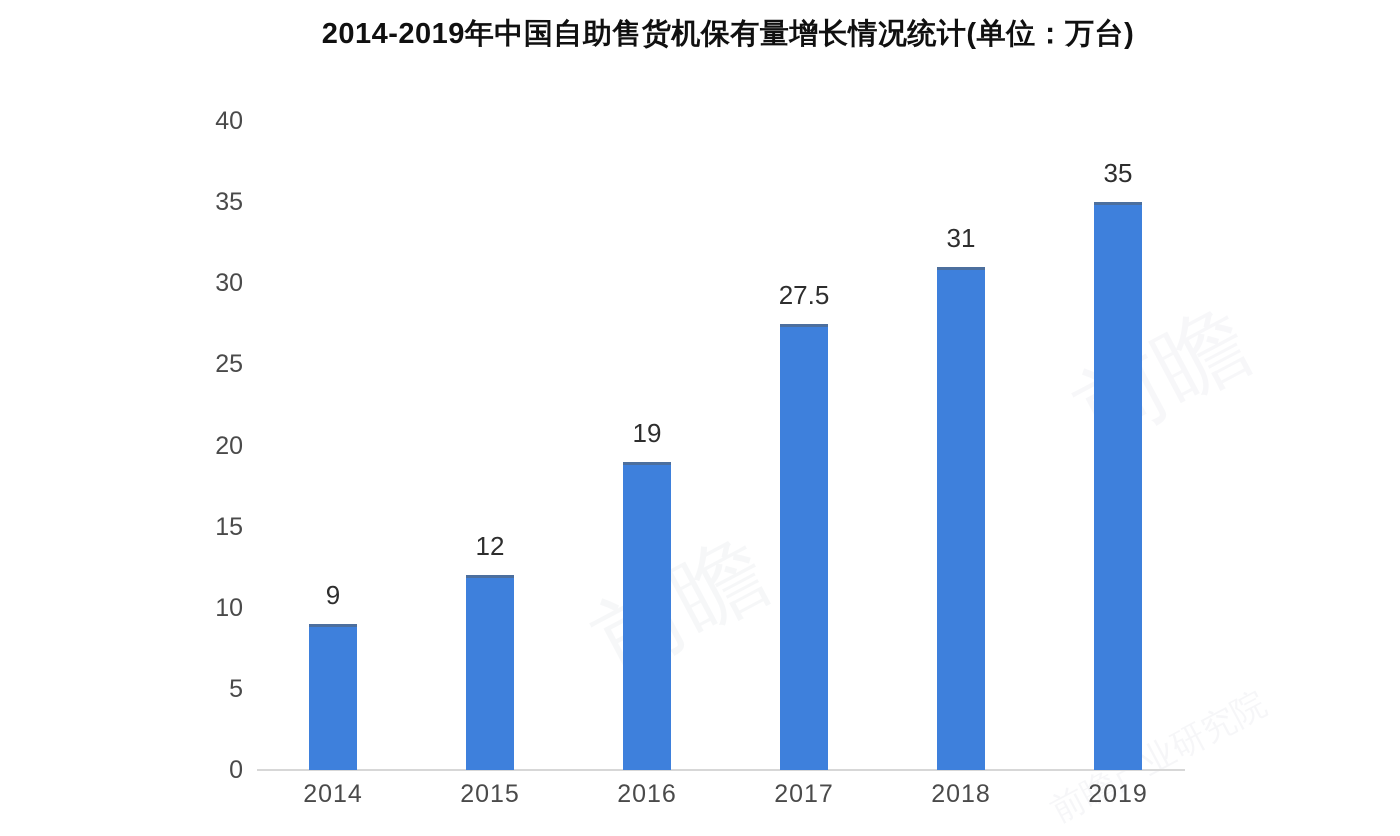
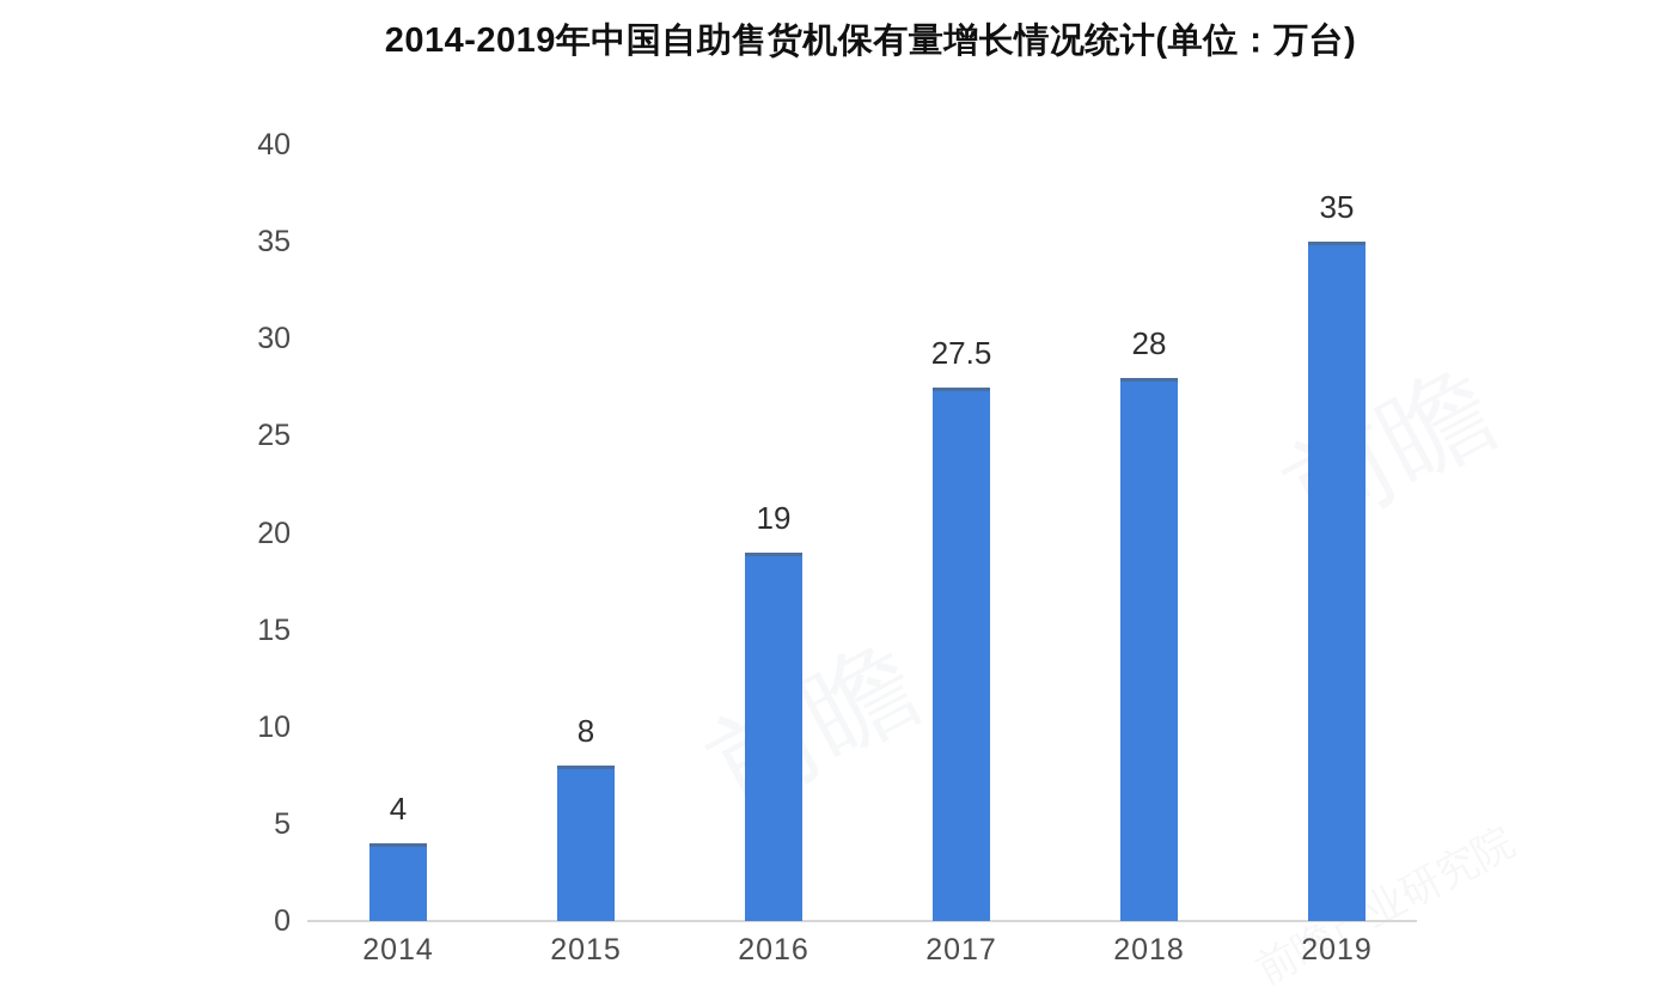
2014: 9 -> 4
2015: 12 -> 8
2018: 31 -> 28
